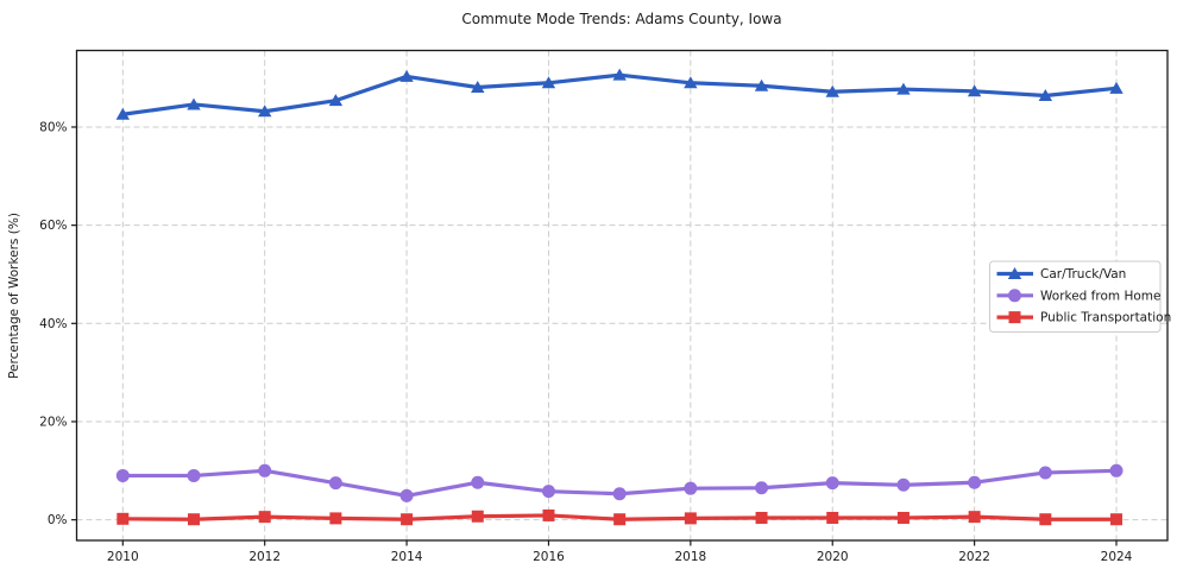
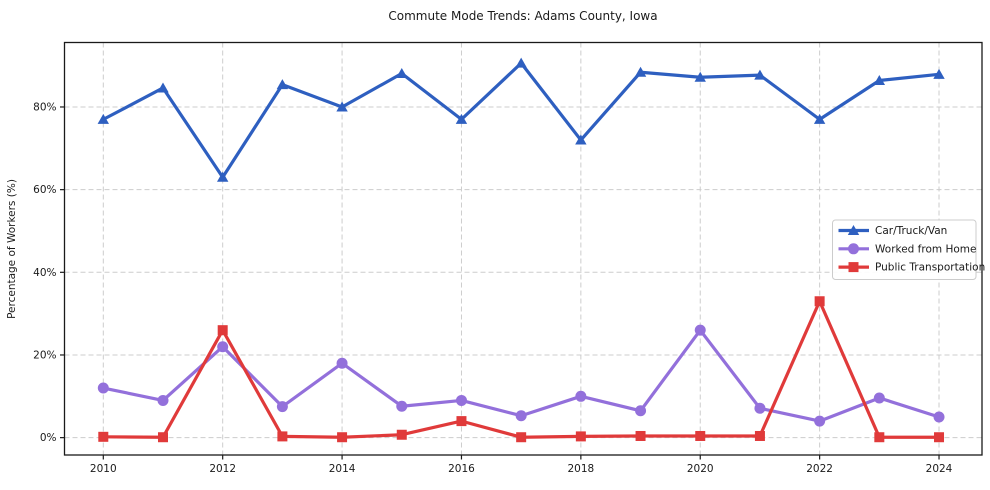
Car/Truck/Van/2010: 83% -> 77%
Worked from Home/2010: 9% -> 12%
Car/Truck/Van/2012: 83% -> 63%
Worked from Home/2012: 10% -> 22%
Public Transportation/2012: 1% -> 26%
Car/Truck/Van/2014: 90% -> 80%
Worked from Home/2014: 5% -> 18%
Car/Truck/Van/2016: 89% -> 77%
Worked from Home/2016: 6% -> 9%
Public Transportation/2016: 1% -> 4%
Car/Truck/Van/2018: 89% -> 72%
Worked from Home/2018: 6% -> 10%
Worked from Home/2020: 8% -> 26%
Car/Truck/Van/2022: 87% -> 77%
Worked from Home/2022: 8% -> 4%
Public Transportation/2022: 1% -> 33%
Worked from Home/2024: 10% -> 5%
